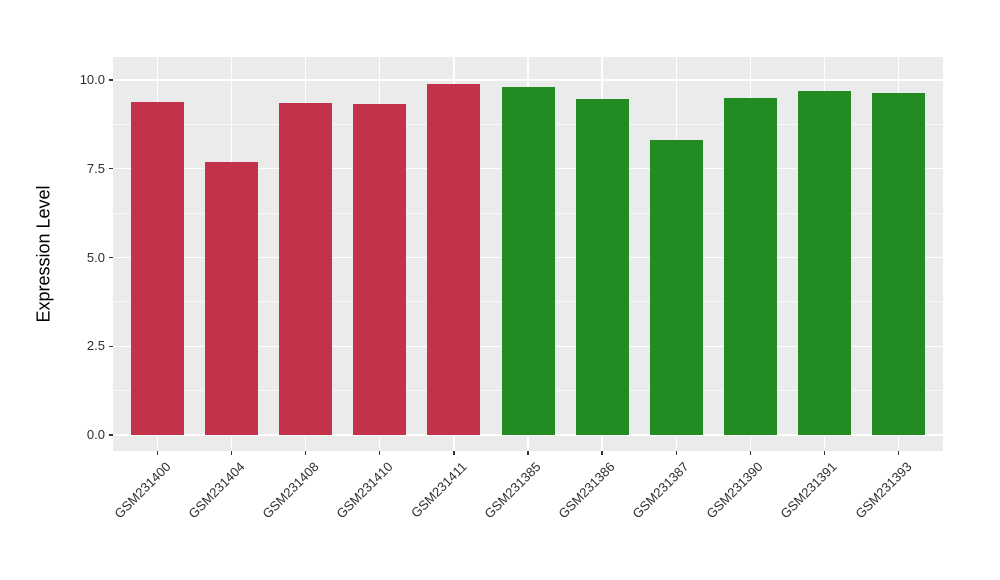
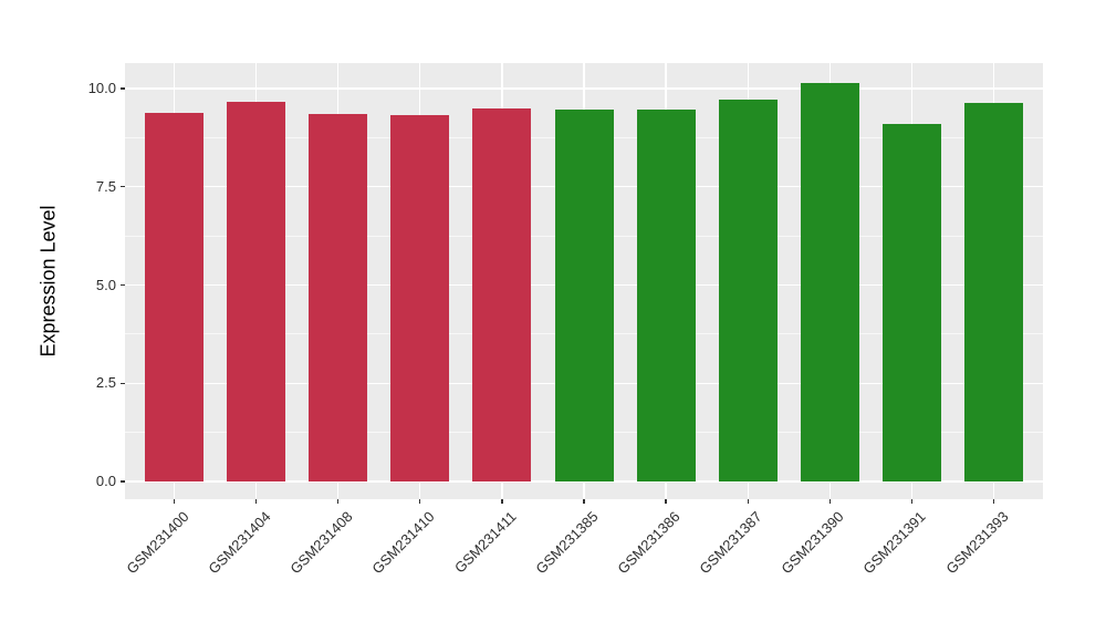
GSM231404: 7.7 -> 9.7
GSM231411: 9.9 -> 9.5
GSM231385: 9.8 -> 9.5
GSM231387: 8.3 -> 9.7
GSM231390: 9.5 -> 10.2
GSM231391: 9.7 -> 9.1
